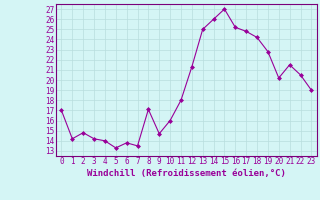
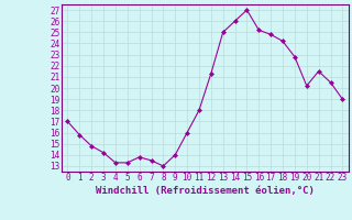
1: 14.2 -> 15.8
4: 14.0 -> 13.3
8: 17.1 -> 13.0
9: 14.7 -> 14.0
